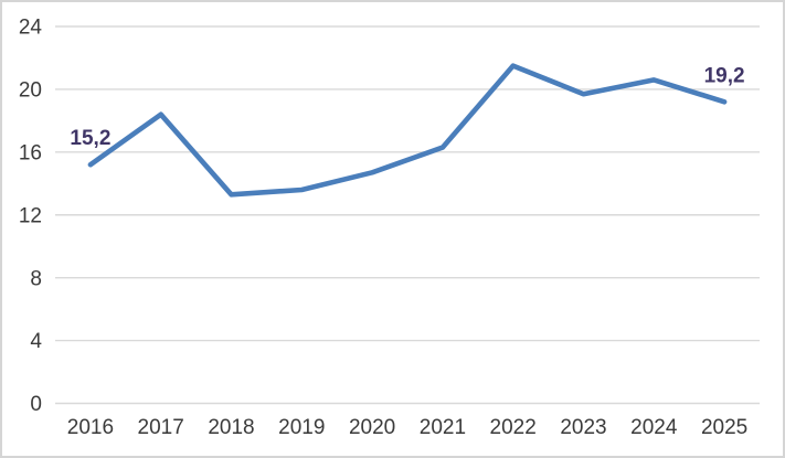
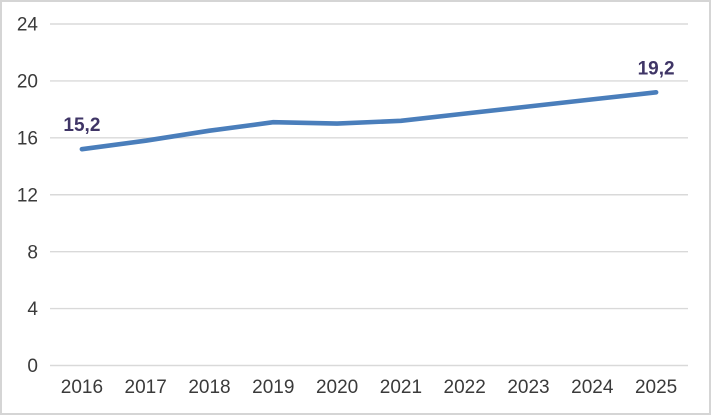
2017: 18.4 -> 15.8
2018: 13.3 -> 16.5
2019: 13.6 -> 17.1
2020: 14.7 -> 17.0
2021: 16.3 -> 17.2
2022: 21.5 -> 17.7
2023: 19.7 -> 18.2
2024: 20.6 -> 18.7
